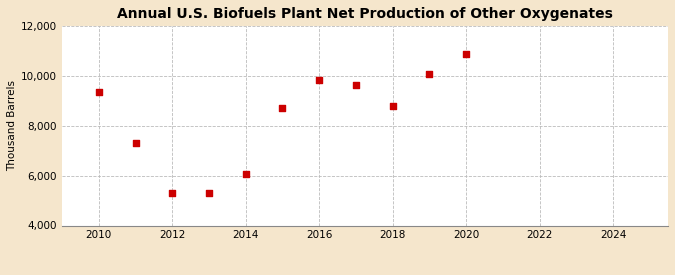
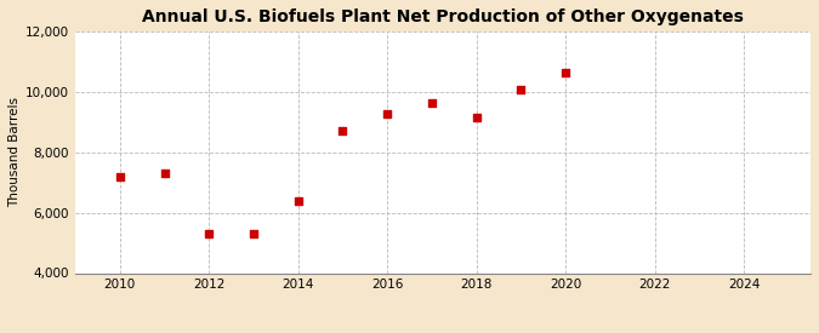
2010: 9,350 -> 7,200
2014: 6,050 -> 6,400
2016: 9,850 -> 9,300
2018: 8,800 -> 9,150
2020: 10,900 -> 10,650
